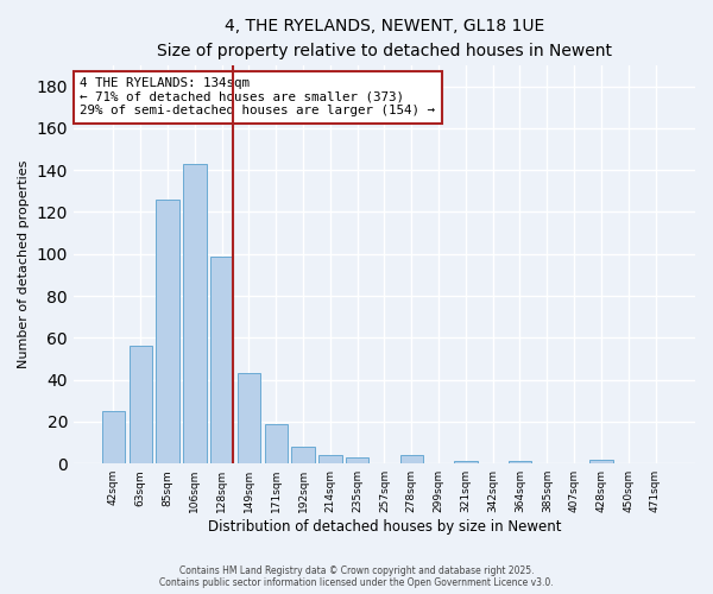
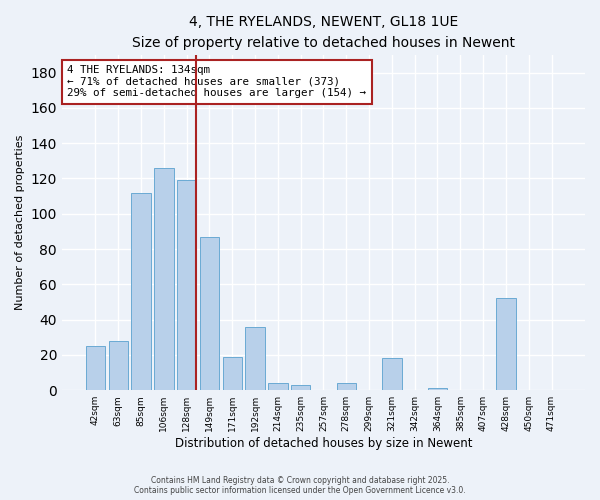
63sqm: 56 -> 28
85sqm: 126 -> 112
106sqm: 143 -> 126
128sqm: 99 -> 119
149sqm: 43 -> 87
192sqm: 8 -> 36
321sqm: 1 -> 18
428sqm: 2 -> 52
